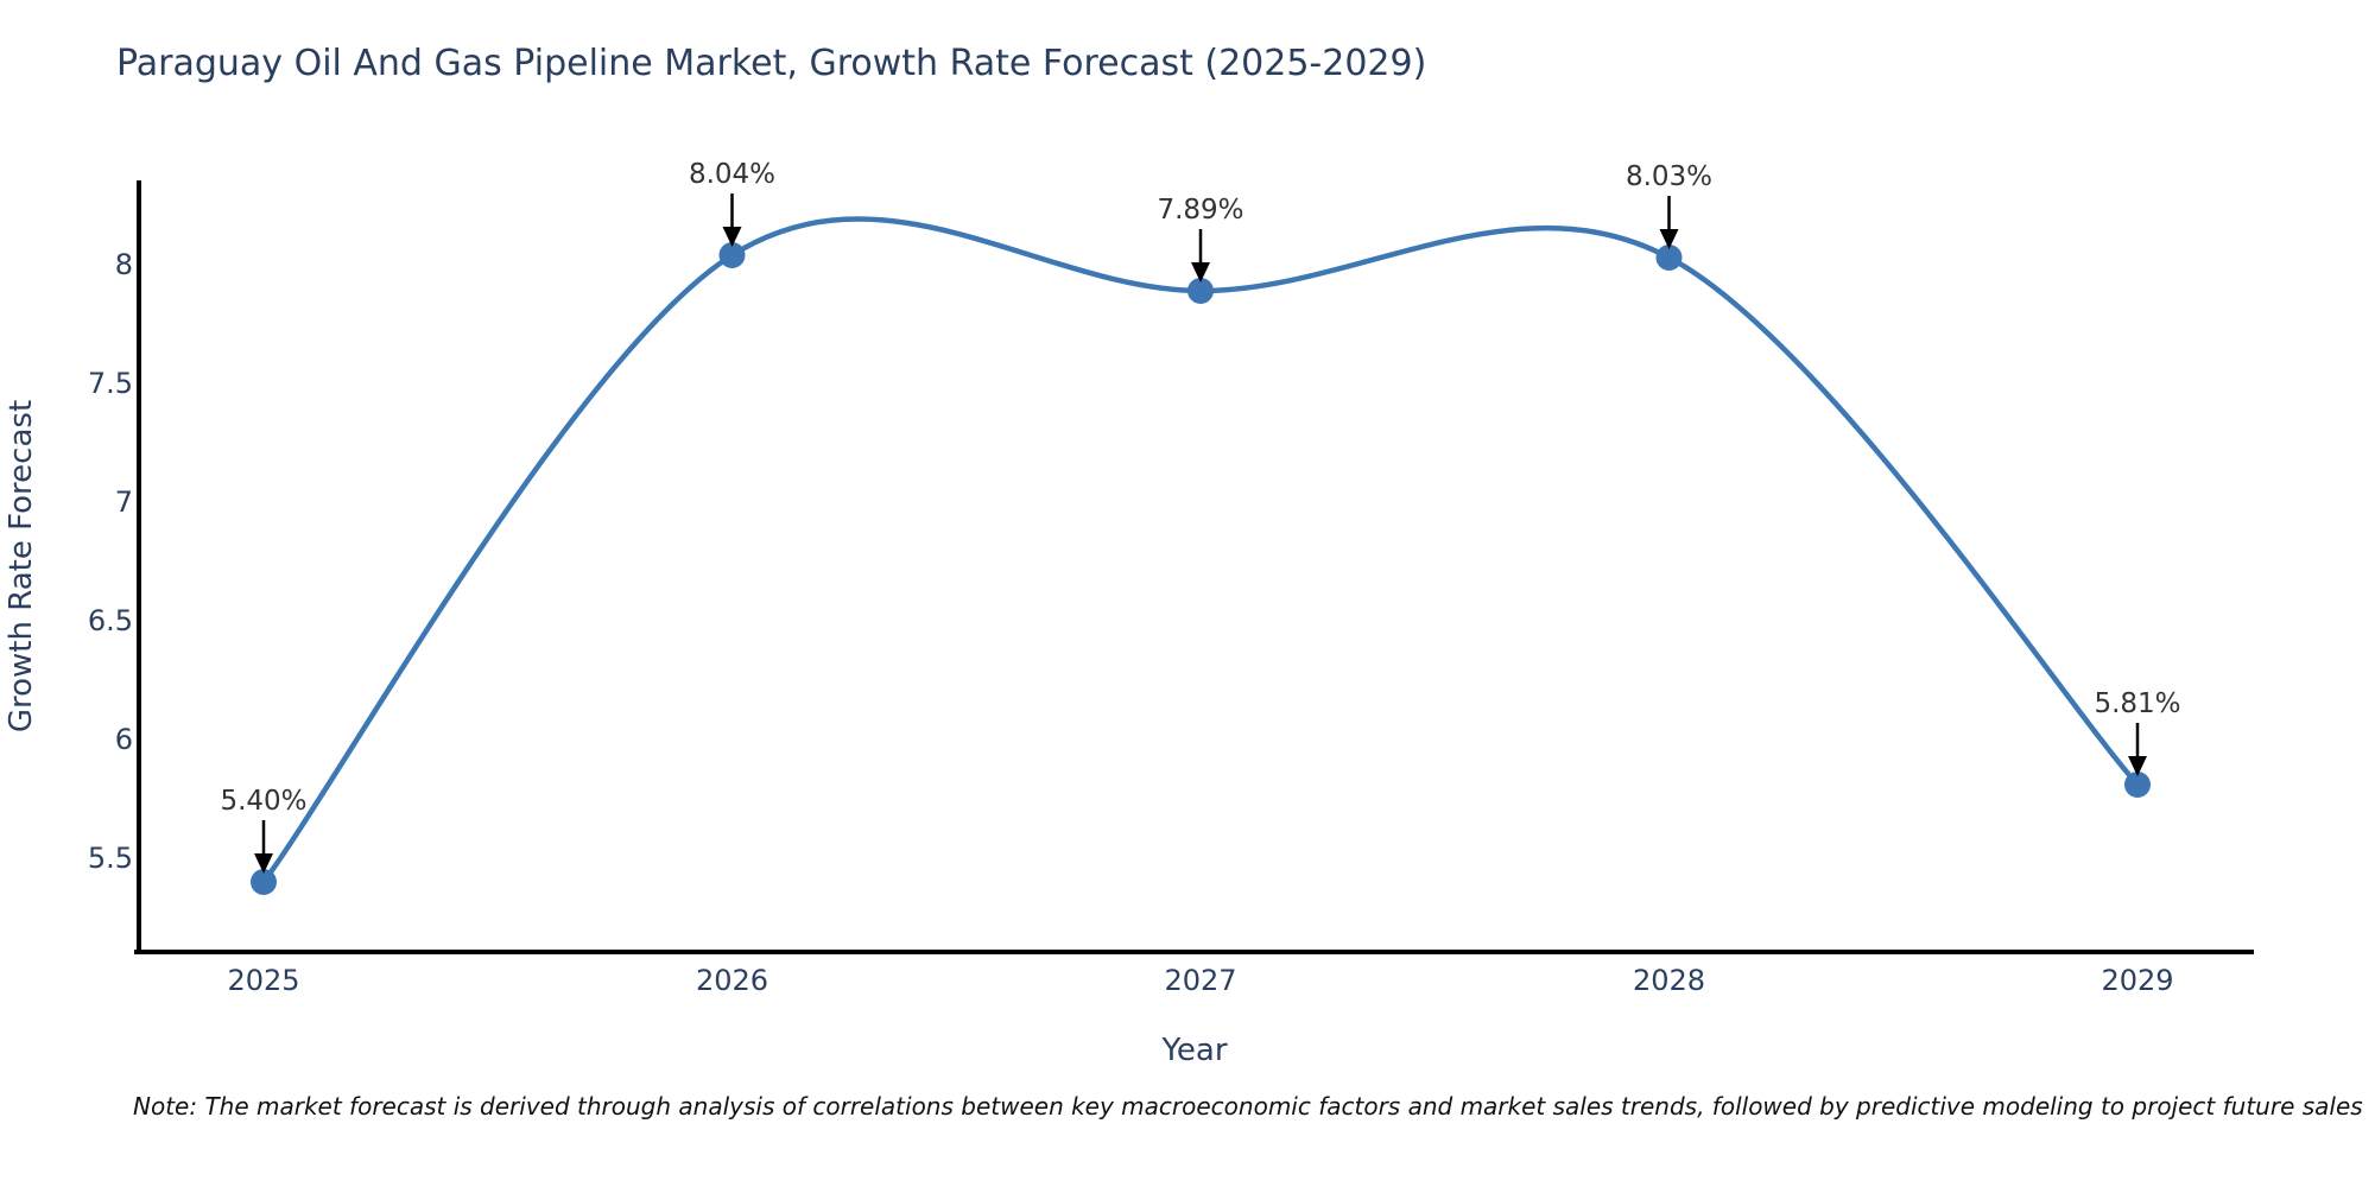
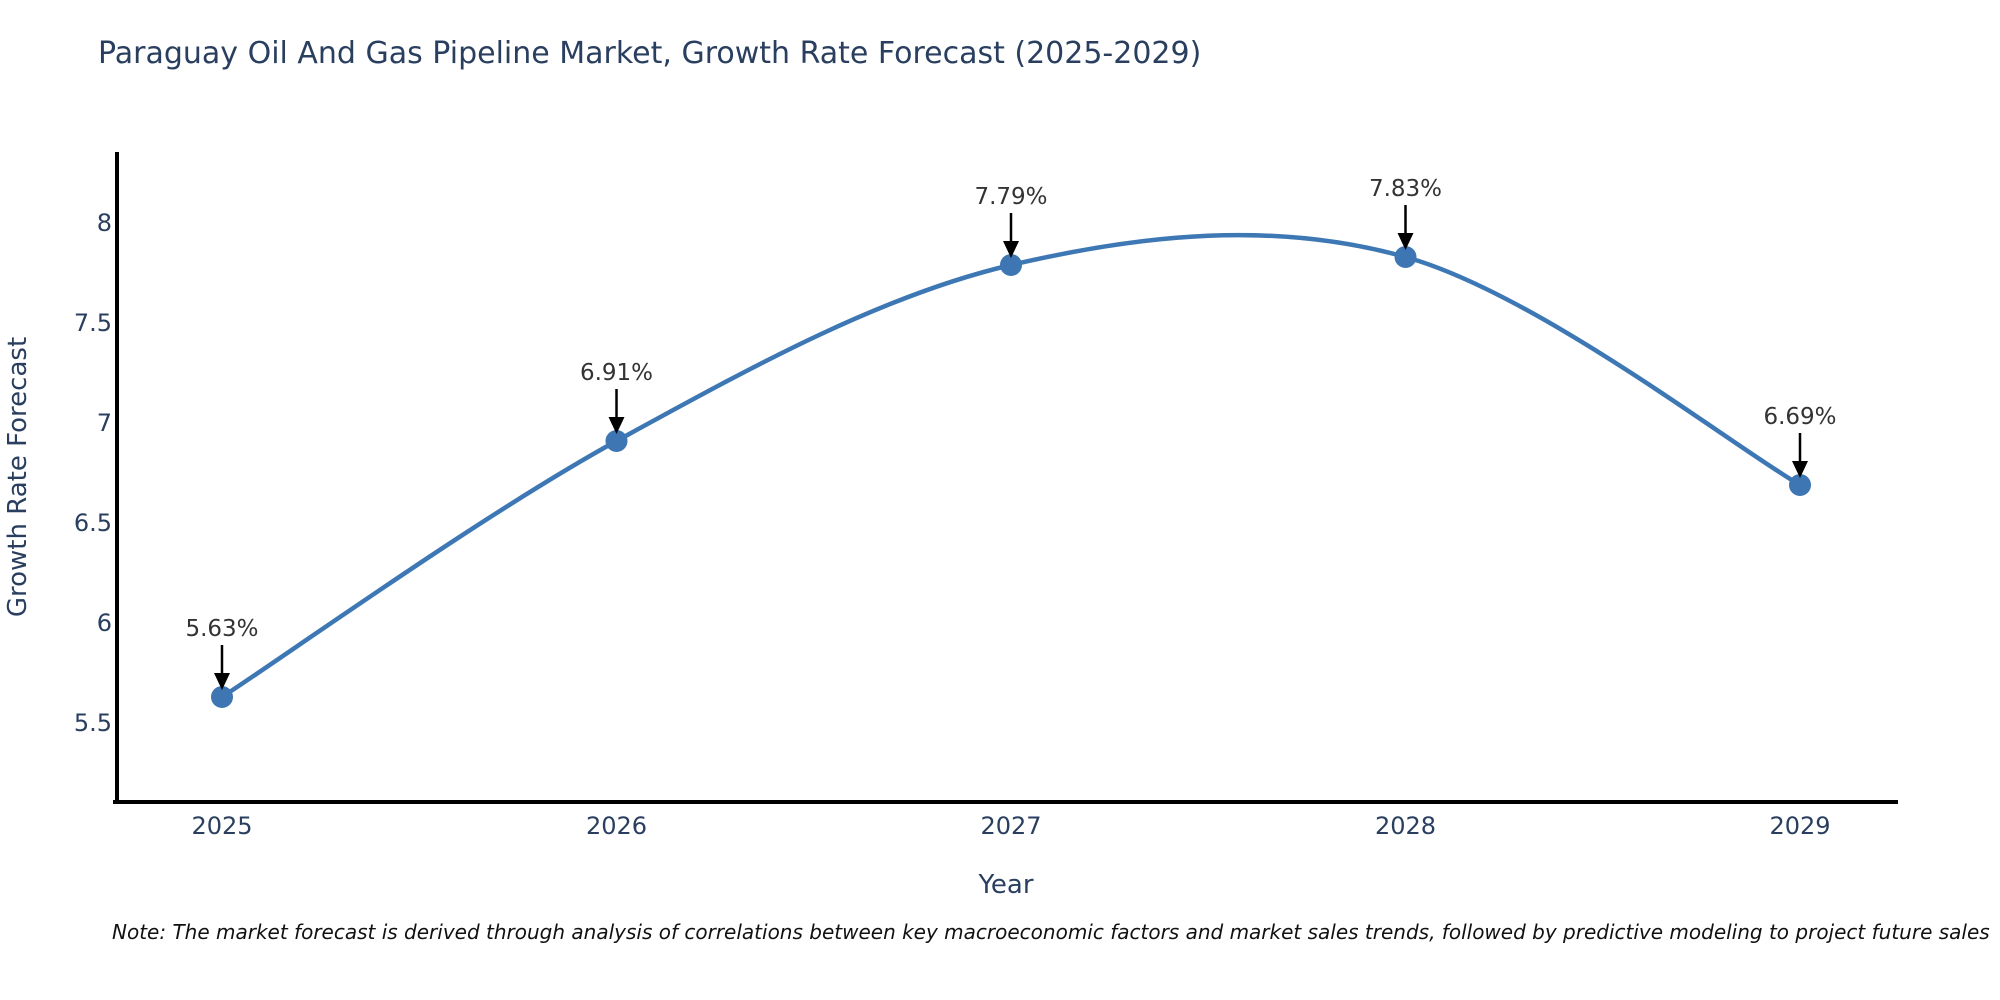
2025: 5.40% -> 5.63%
2026: 8.04% -> 6.91%
2027: 7.89% -> 7.79%
2028: 8.03% -> 7.83%
2029: 5.81% -> 6.69%
